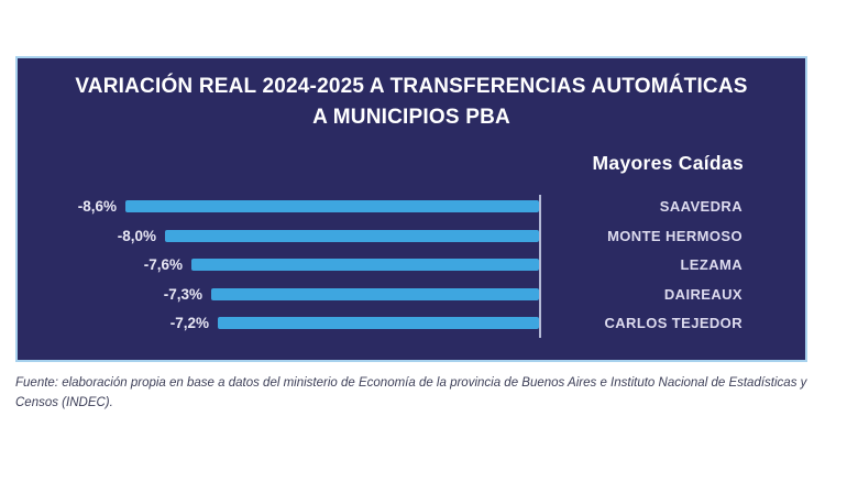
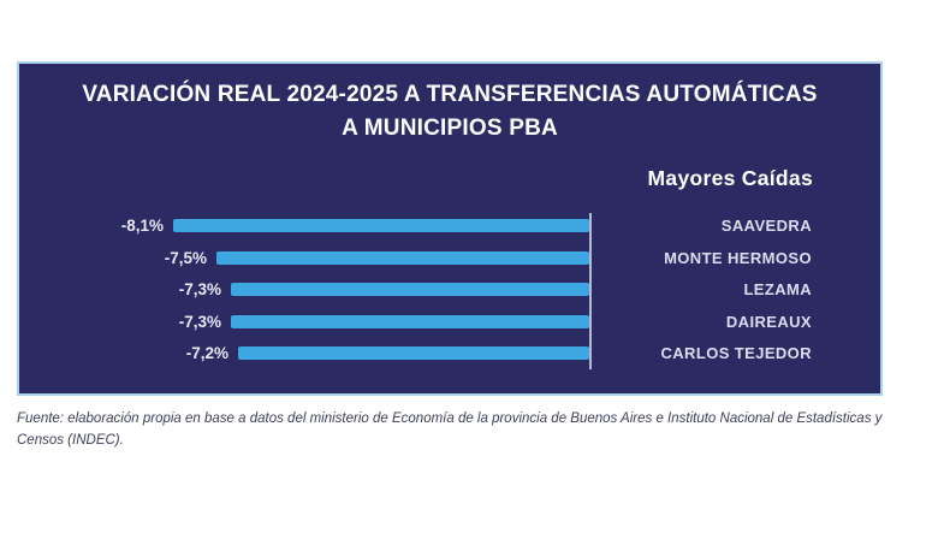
SAAVEDRA: -8,6% -> -8,1%
MONTE HERMOSO: -8,0% -> -7,5%
LEZAMA: -7,6% -> -7,3%
